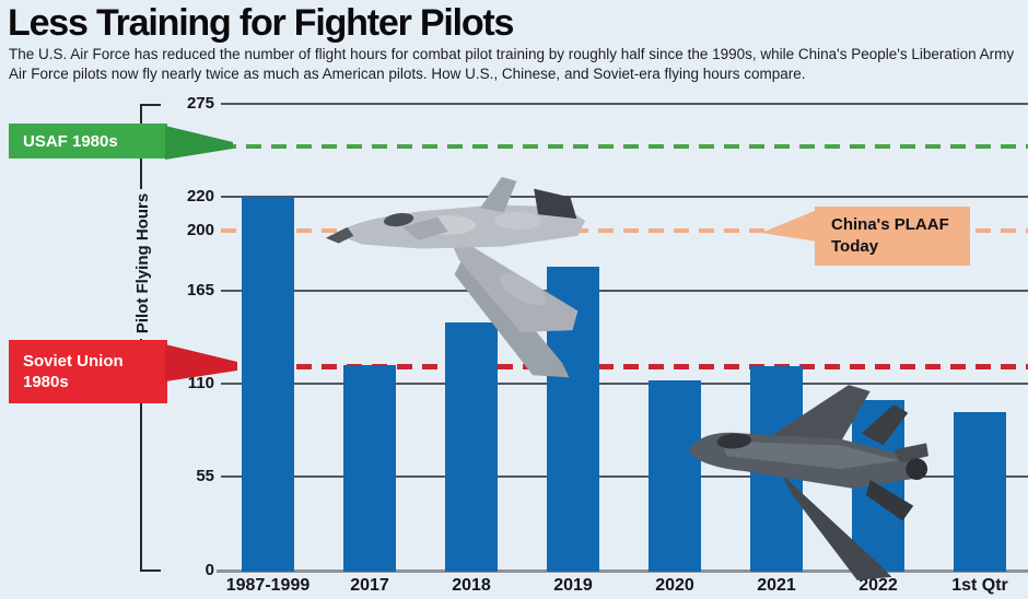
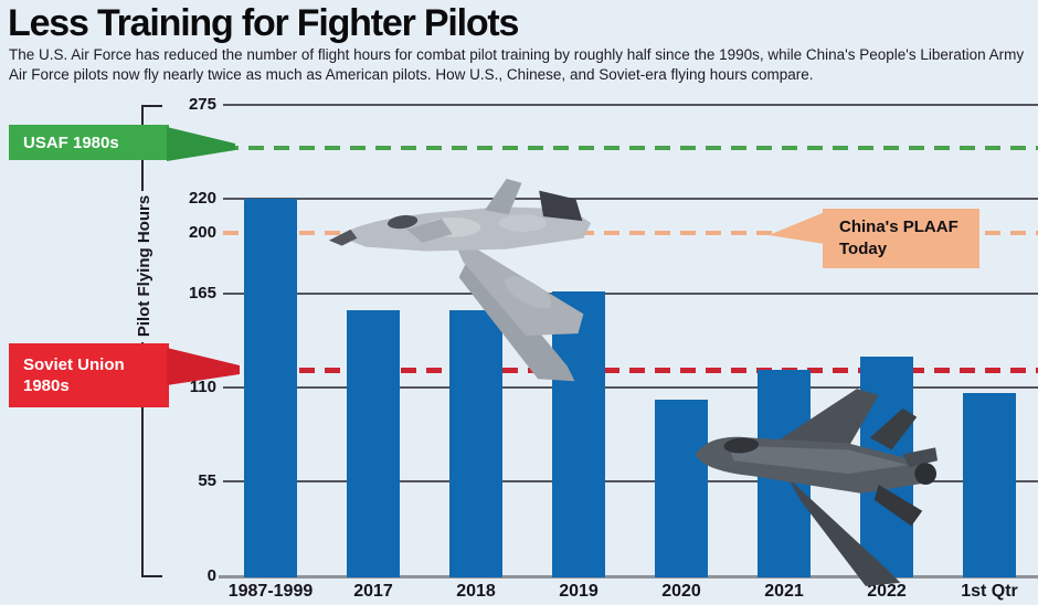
2017: 121 -> 155
2018: 146 -> 155
2019: 179 -> 166
2020: 112 -> 103
2022: 100 -> 128
1st Qtr: 93 -> 107
